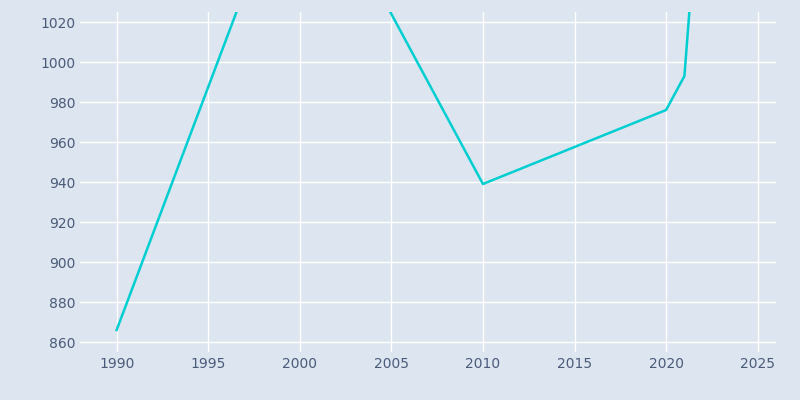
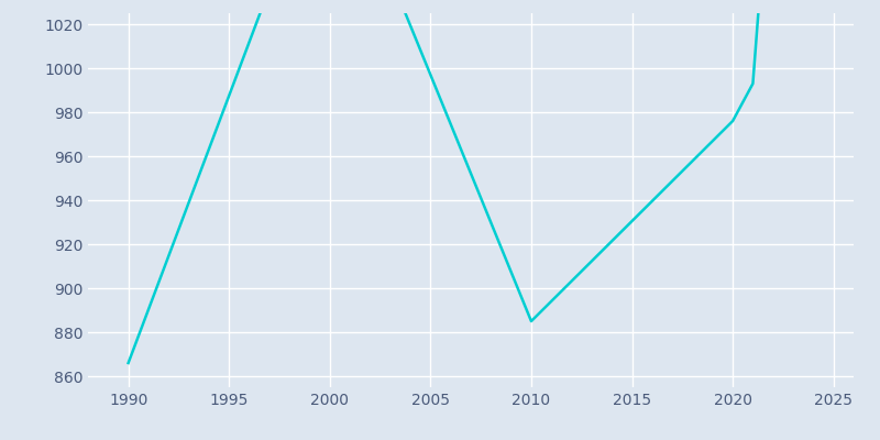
2010: 939 -> 885
